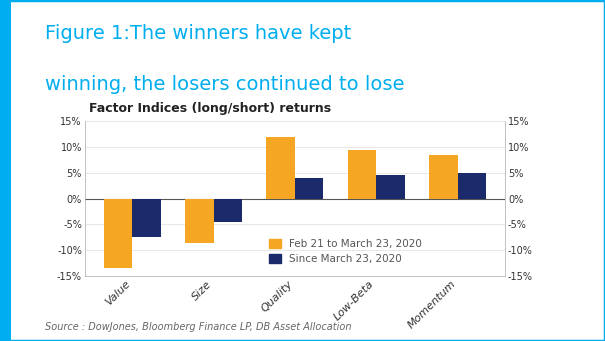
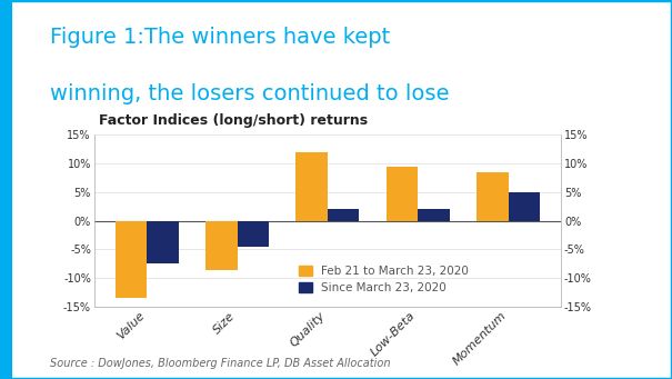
Since March 23, 2020/Quality: 4.0% -> 2.0%
Since March 23, 2020/Low-Beta: 4.6% -> 2.0%
